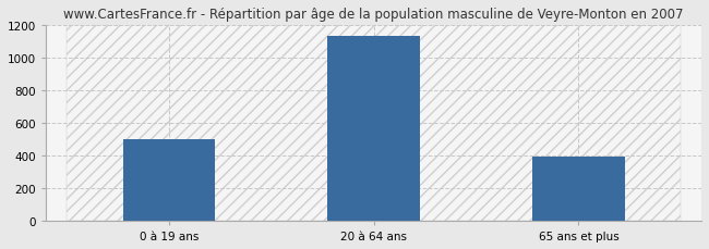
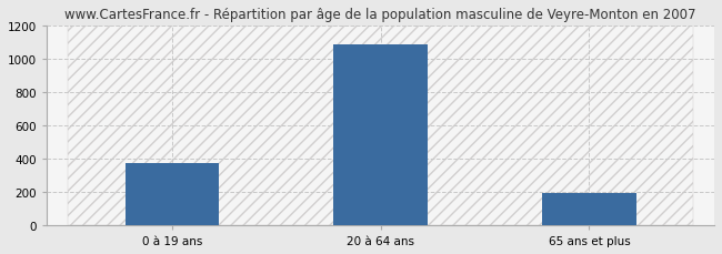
0 à 19 ans: 500 -> 380
20 à 64 ans: 1130 -> 1080
65 ans et plus: 390 -> 200
